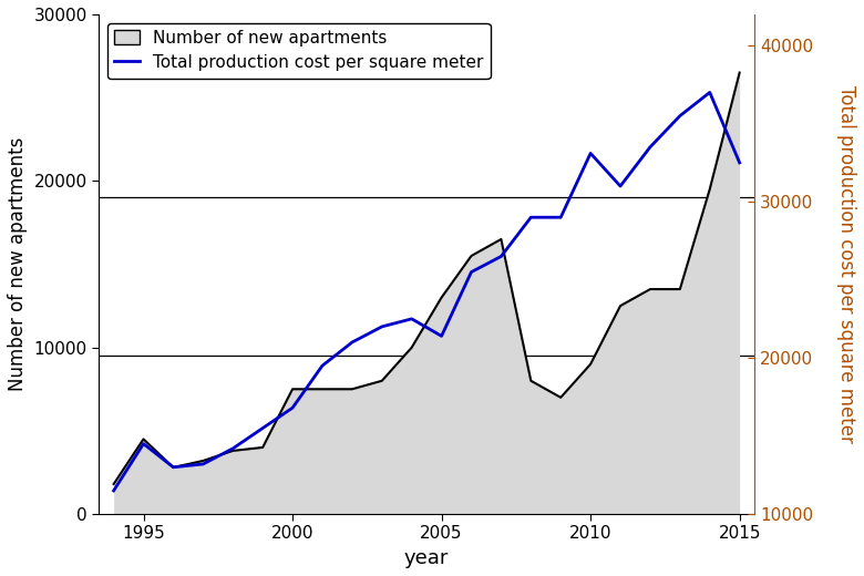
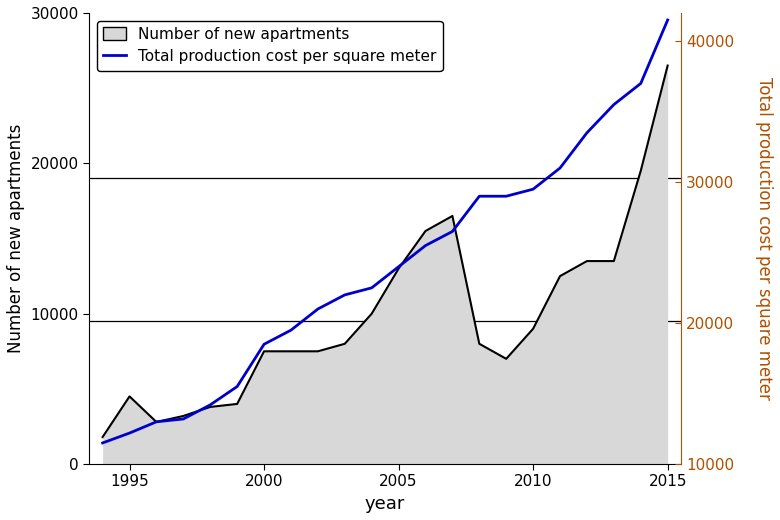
Total production cost per square meter/1995: 14500 -> 12200
Total production cost per square meter/2000: 16800 -> 18500
Total production cost per square meter/2005: 21400 -> 24000
Total production cost per square meter/2010: 33100 -> 29500
Total production cost per square meter/2015: 32500 -> 41500
